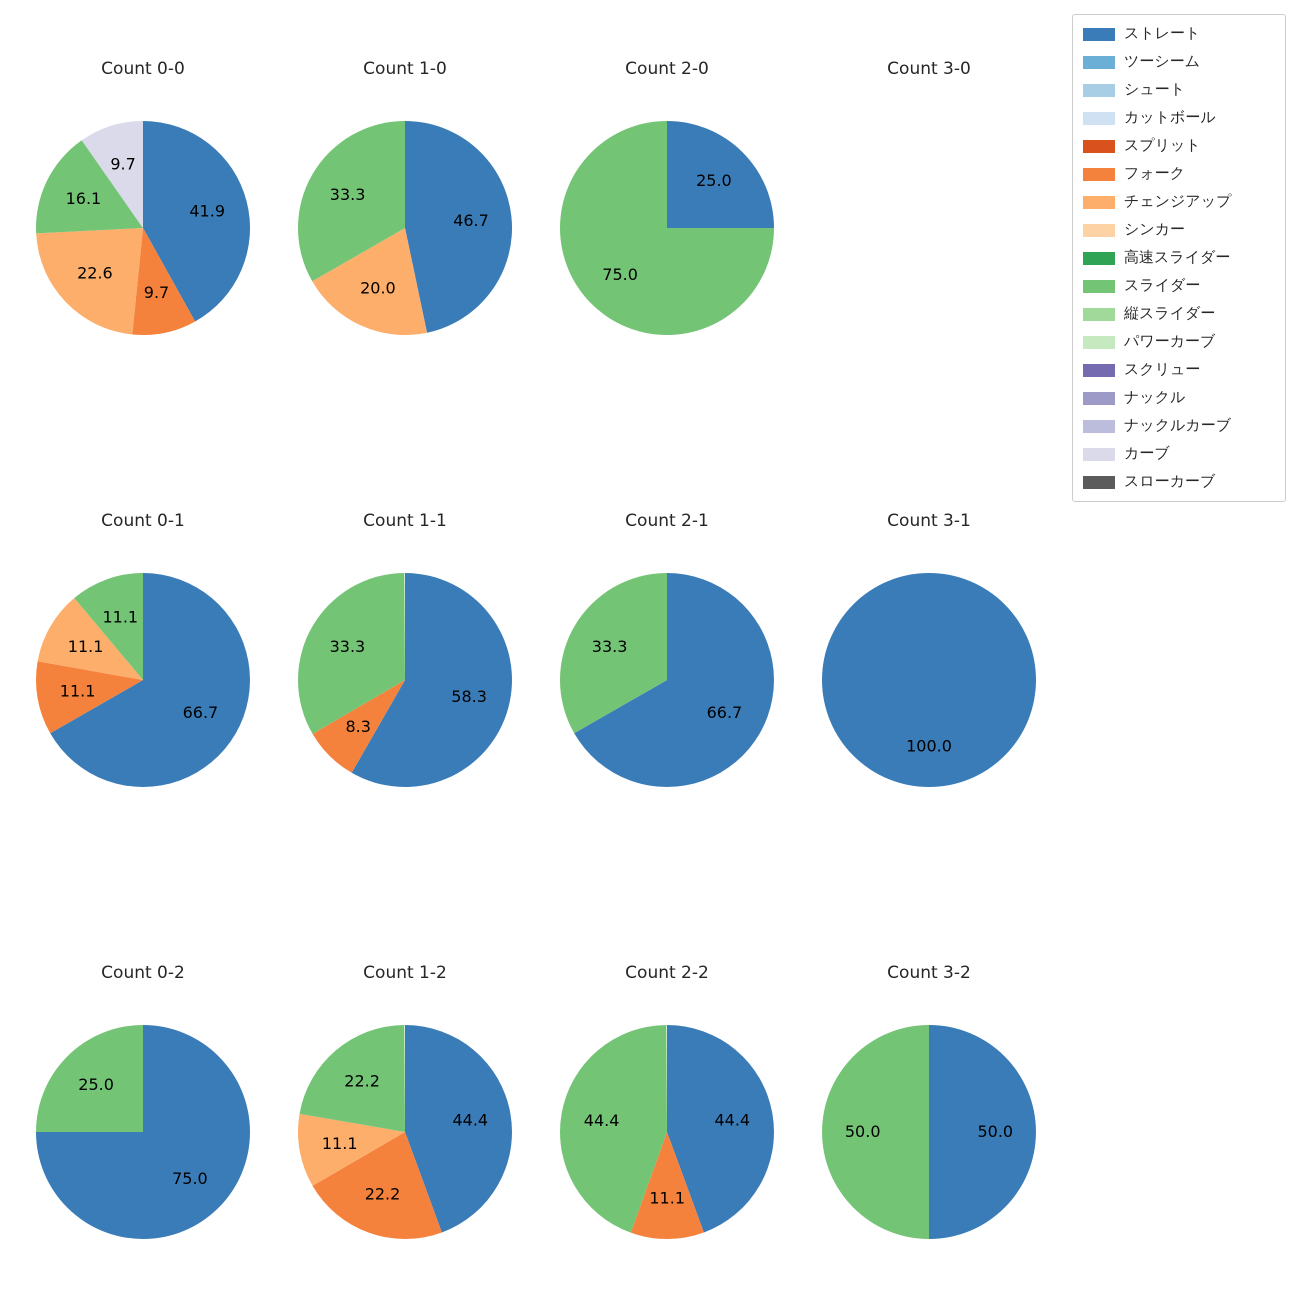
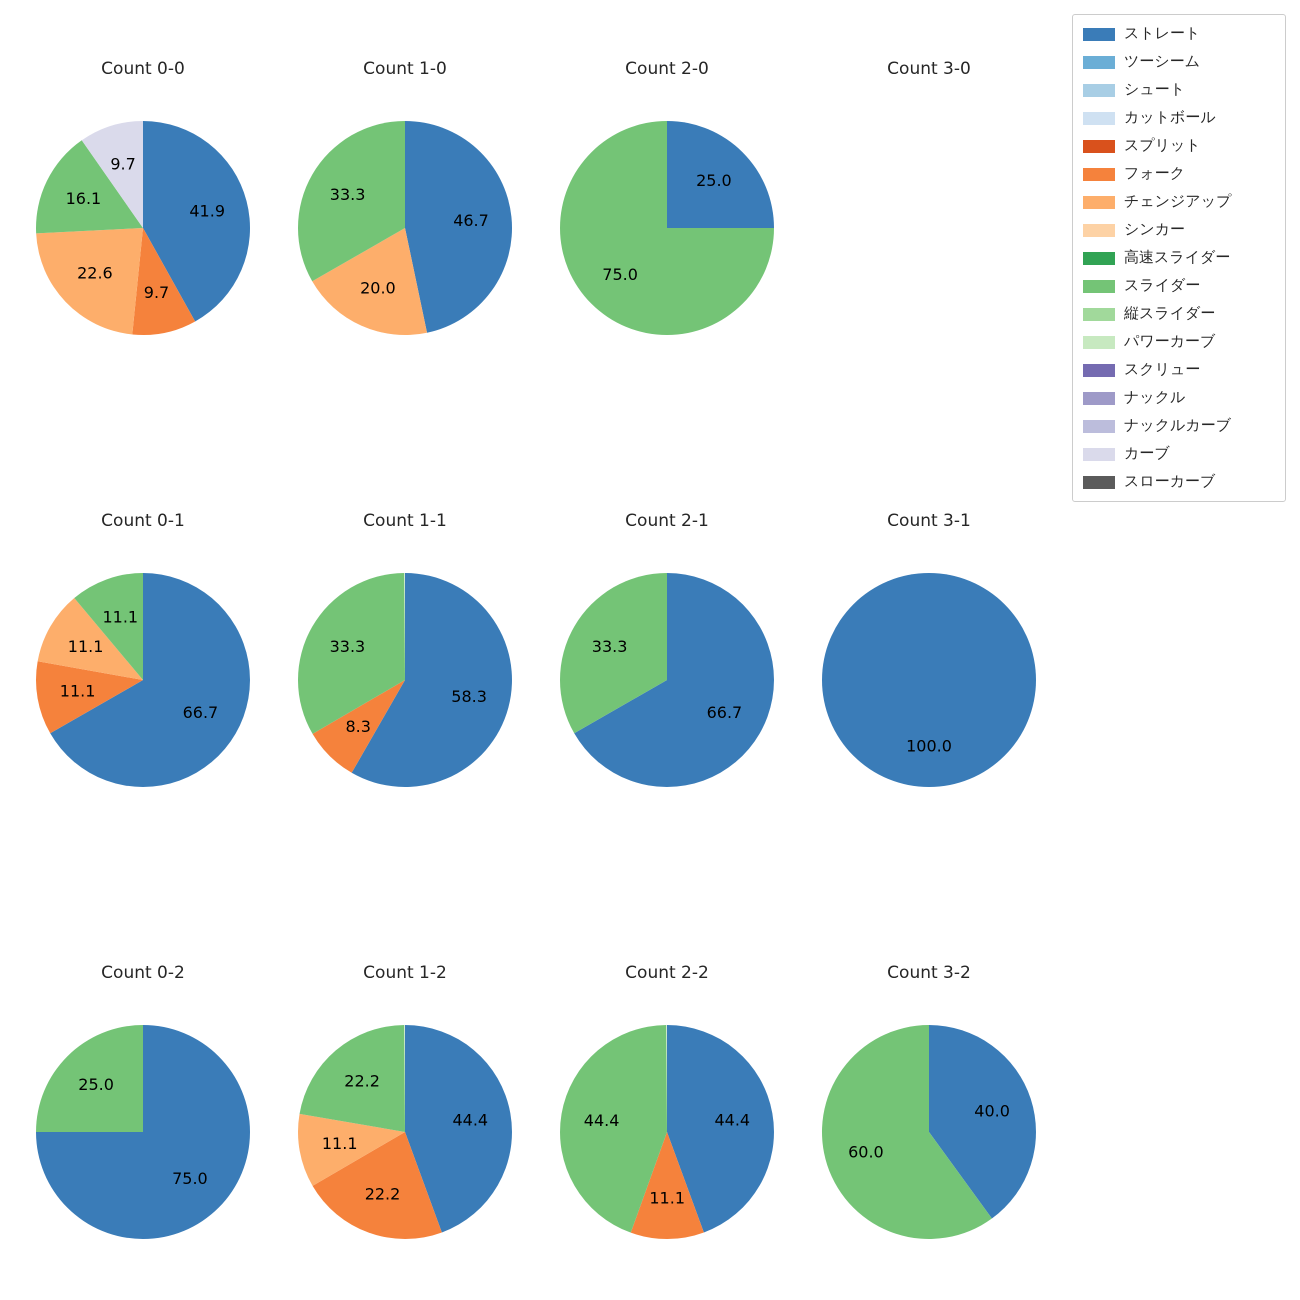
Count 3-2/ストレート: 50.0 -> 40.0
Count 3-2/スライダー: 50.0 -> 60.0
